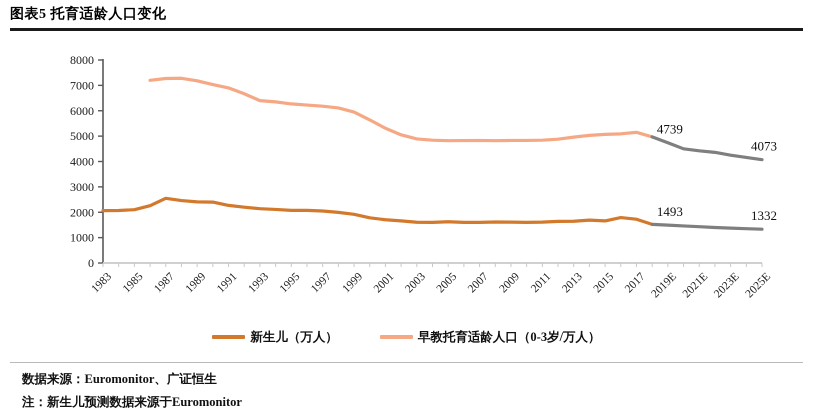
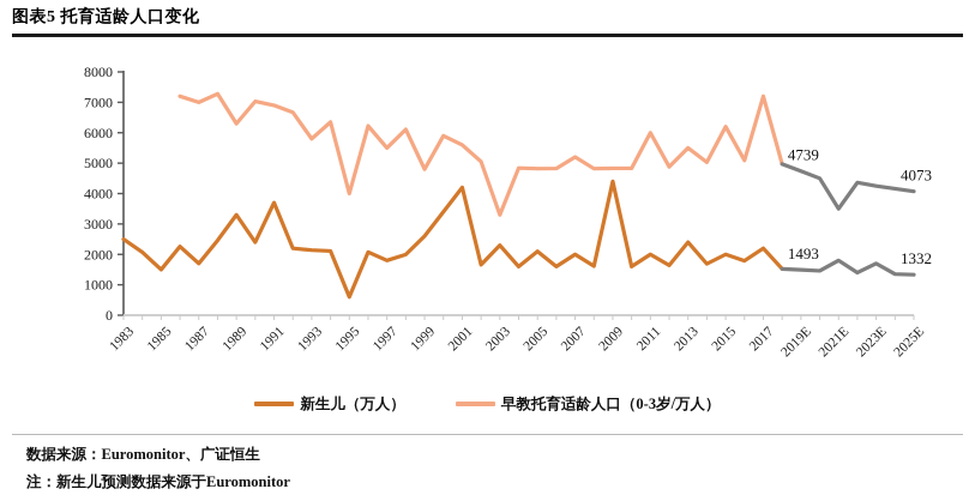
新生儿（万人）/1983: 2100 -> 2500
新生儿（万人）/1985: 2100 -> 1500
新生儿（万人）/1987: 2600 -> 1700
早教托育适龄人口（0-3岁/万人）/1987: 7300 -> 7000
新生儿（万人）/1989: 2400 -> 3300
早教托育适龄人口（0-3岁/万人）/1989: 7200 -> 6300
新生儿（万人）/1991: 2300 -> 3700
早教托育适龄人口（0-3岁/万人）/1993: 6400 -> 5800
新生儿（万人）/1995: 2100 -> 600
早教托育适龄人口（0-3岁/万人）/1995: 6300 -> 4000
新生儿（万人）/1997: 2000 -> 1800
早教托育适龄人口（0-3岁/万人）/1997: 6200 -> 5500
新生儿（万人）/1999: 1900 -> 2600
早教托育适龄人口（0-3岁/万人）/1999: 6000 -> 4800
新生儿（万人）/2000: 1800 -> 3400
早教托育适龄人口（0-3岁/万人）/2000: 5600 -> 5900
新生儿（万人）/2001: 1700 -> 4200
早教托育适龄人口（0-3岁/万人）/2001: 5300 -> 5600
新生儿（万人）/2003: 1600 -> 2300
早教托育适龄人口（0-3岁/万人）/2003: 4900 -> 3300
新生儿（万人）/2005: 1600 -> 2100
新生儿（万人）/2007: 1600 -> 2000
早教托育适龄人口（0-3岁/万人）/2007: 4800 -> 5200
新生儿（万人）/2009: 1600 -> 4400
新生儿（万人）/2011: 1600 -> 2000
早教托育适龄人口（0-3岁/万人）/2011: 4800 -> 6000
新生儿（万人）/2013: 1600 -> 2400
早教托育适龄人口（0-3岁/万人）/2013: 5000 -> 5500
新生儿（万人）/2015: 1700 -> 2000
早教托育适龄人口（0-3岁/万人）/2015: 5100 -> 6200
新生儿（万人）/2017: 1700 -> 2200
早教托育适龄人口（0-3岁/万人）/2017: 5200 -> 7200
新生儿（万人）/2021E: 1400 -> 1800
早教托育适龄人口（0-3岁/万人）/2021E: 4400 -> 3500
新生儿（万人）/2023E: 1400 -> 1700
